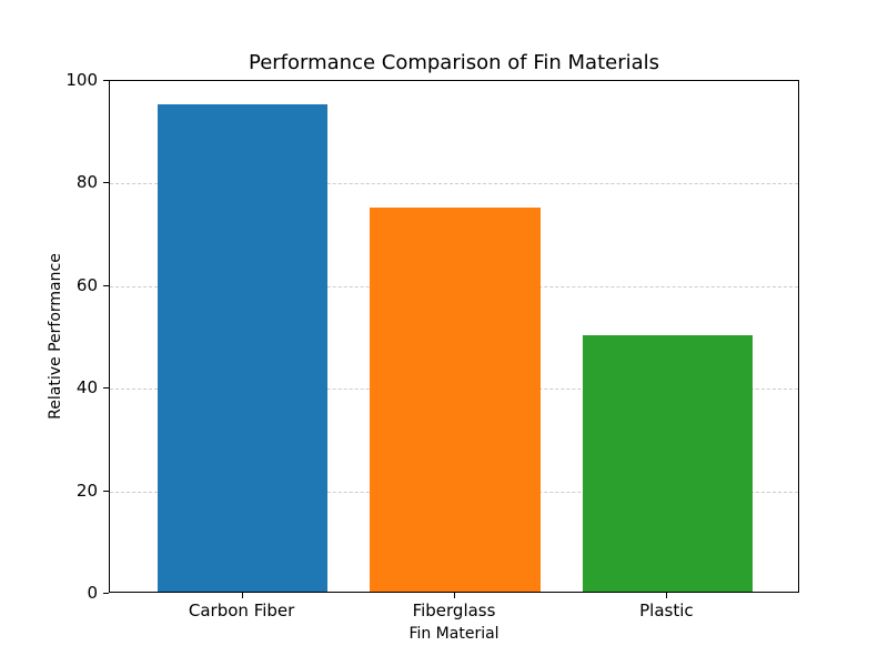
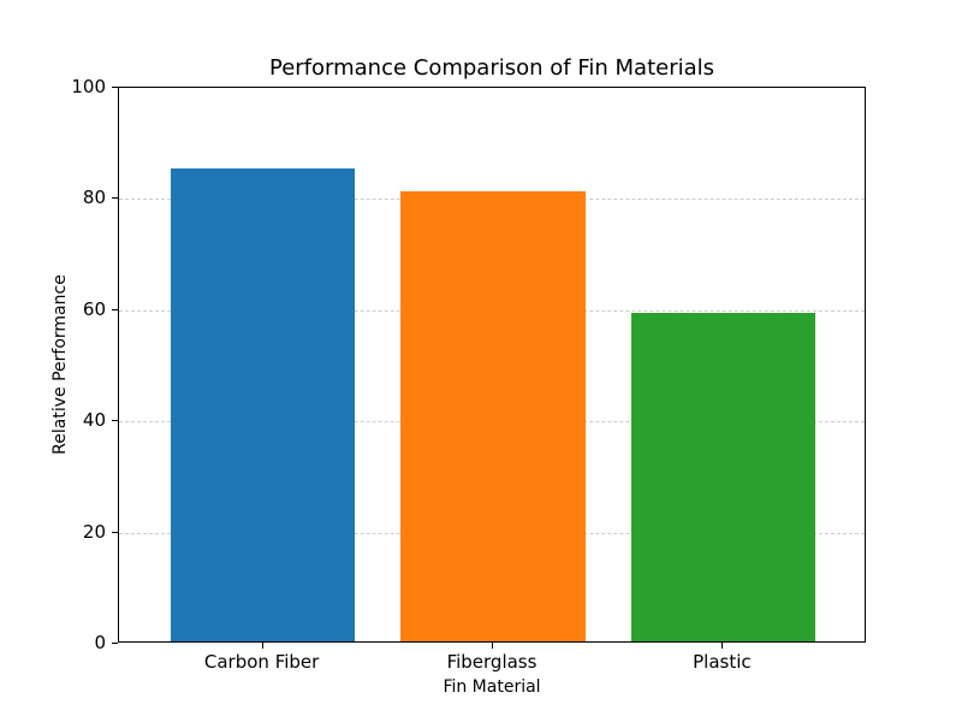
Carbon Fiber: 95 -> 85
Fiberglass: 75 -> 81
Plastic: 50 -> 59
